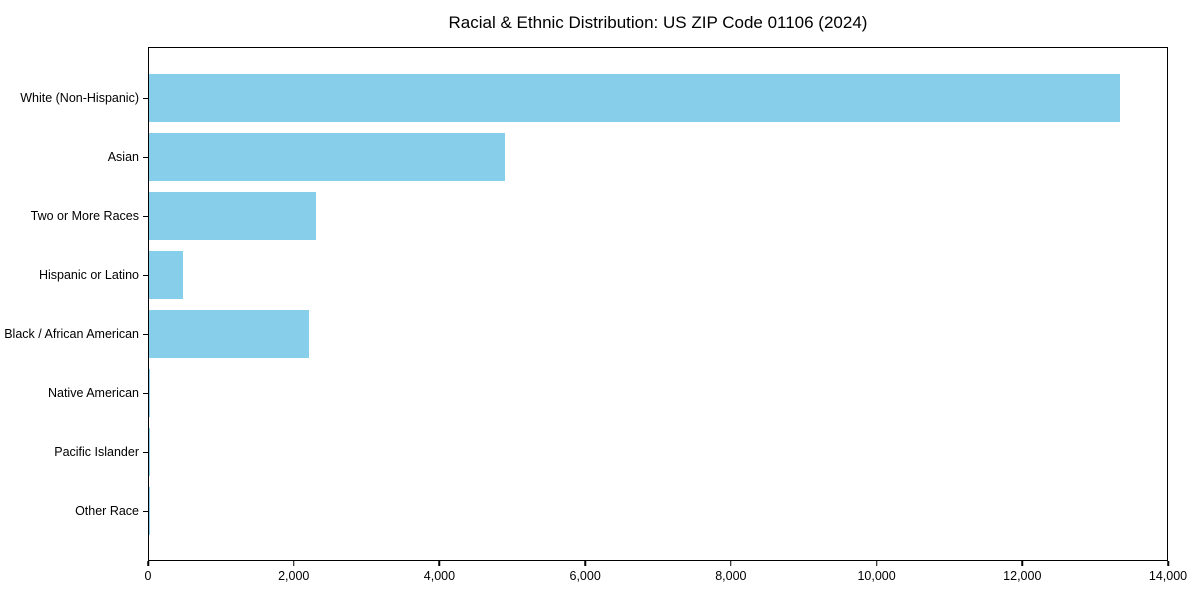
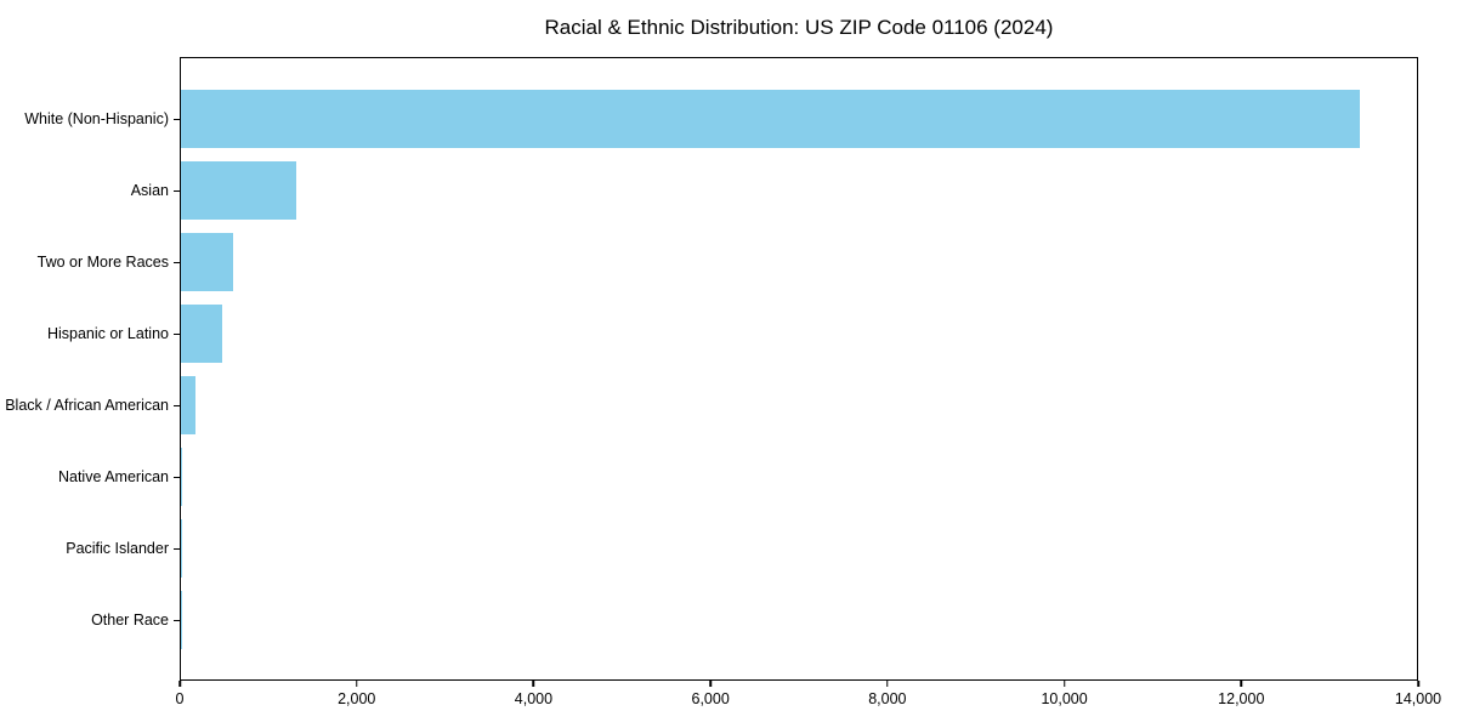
Asian: 4900 -> 1300
Two or More Races: 2300 -> 600
Black / African American: 2200 -> 200
